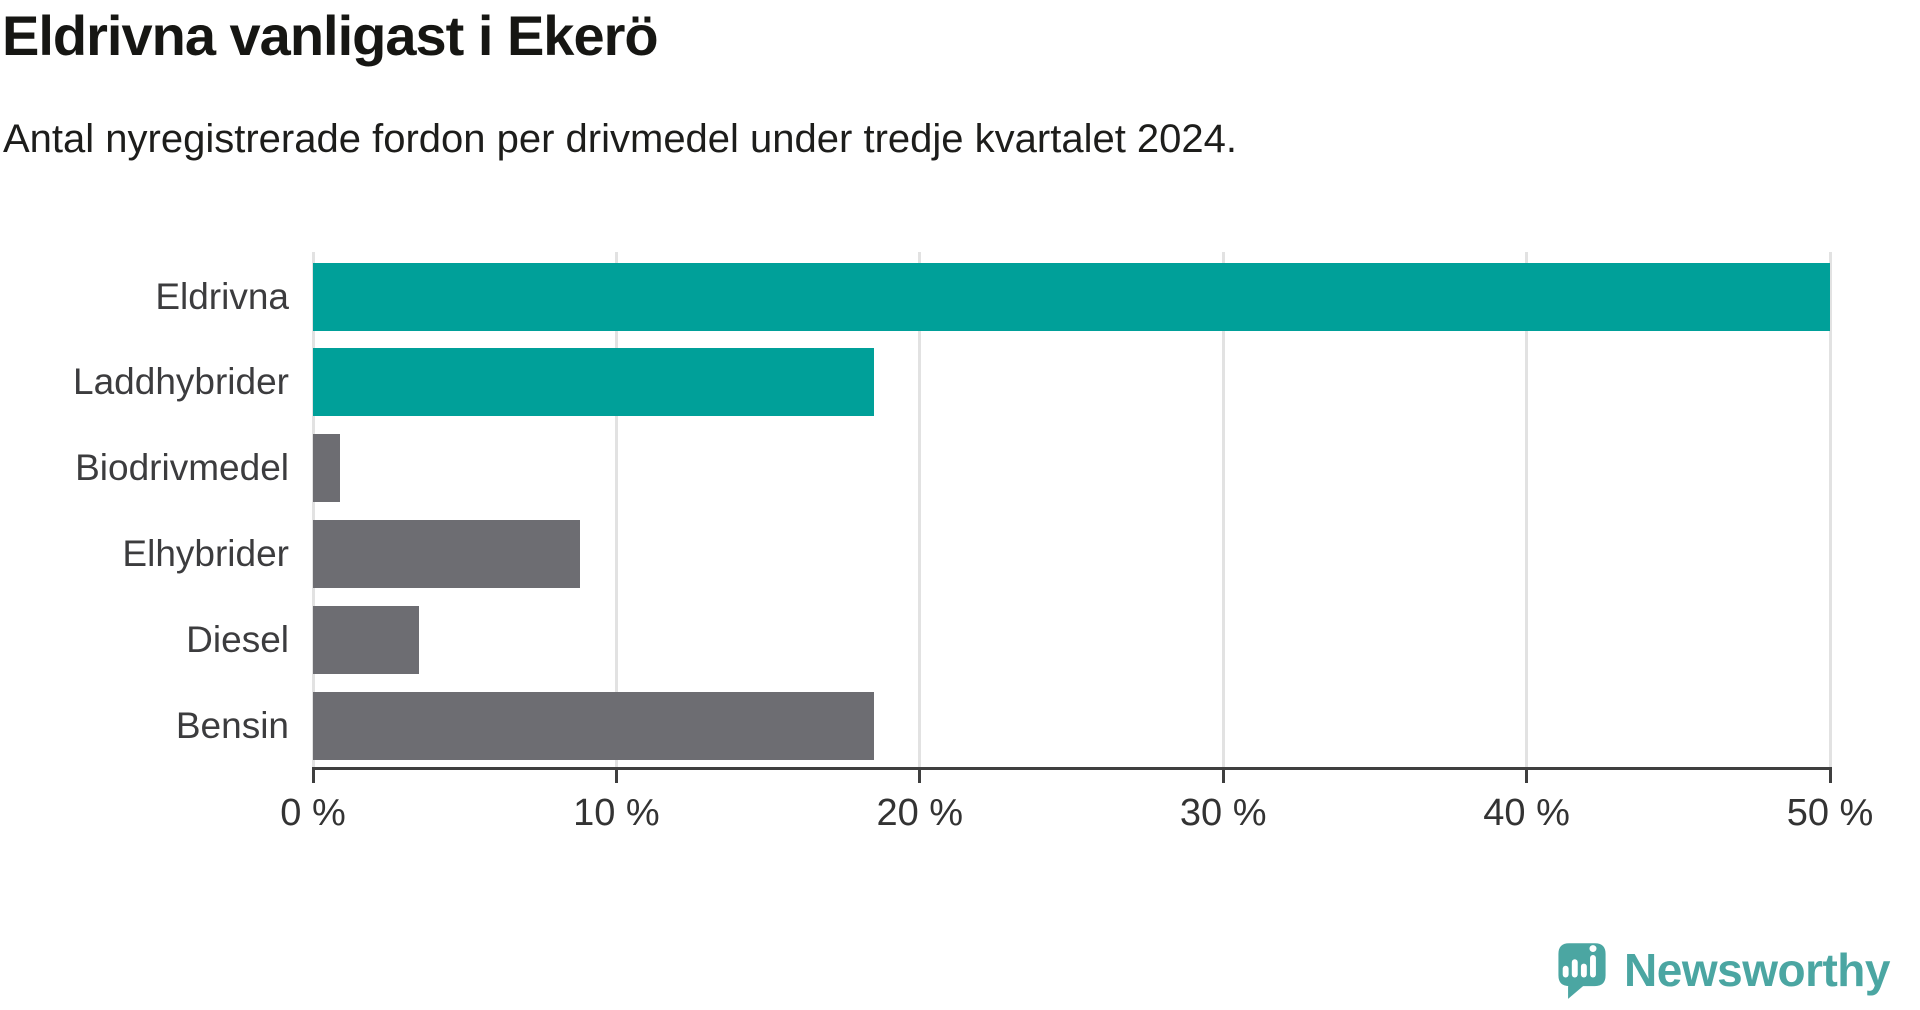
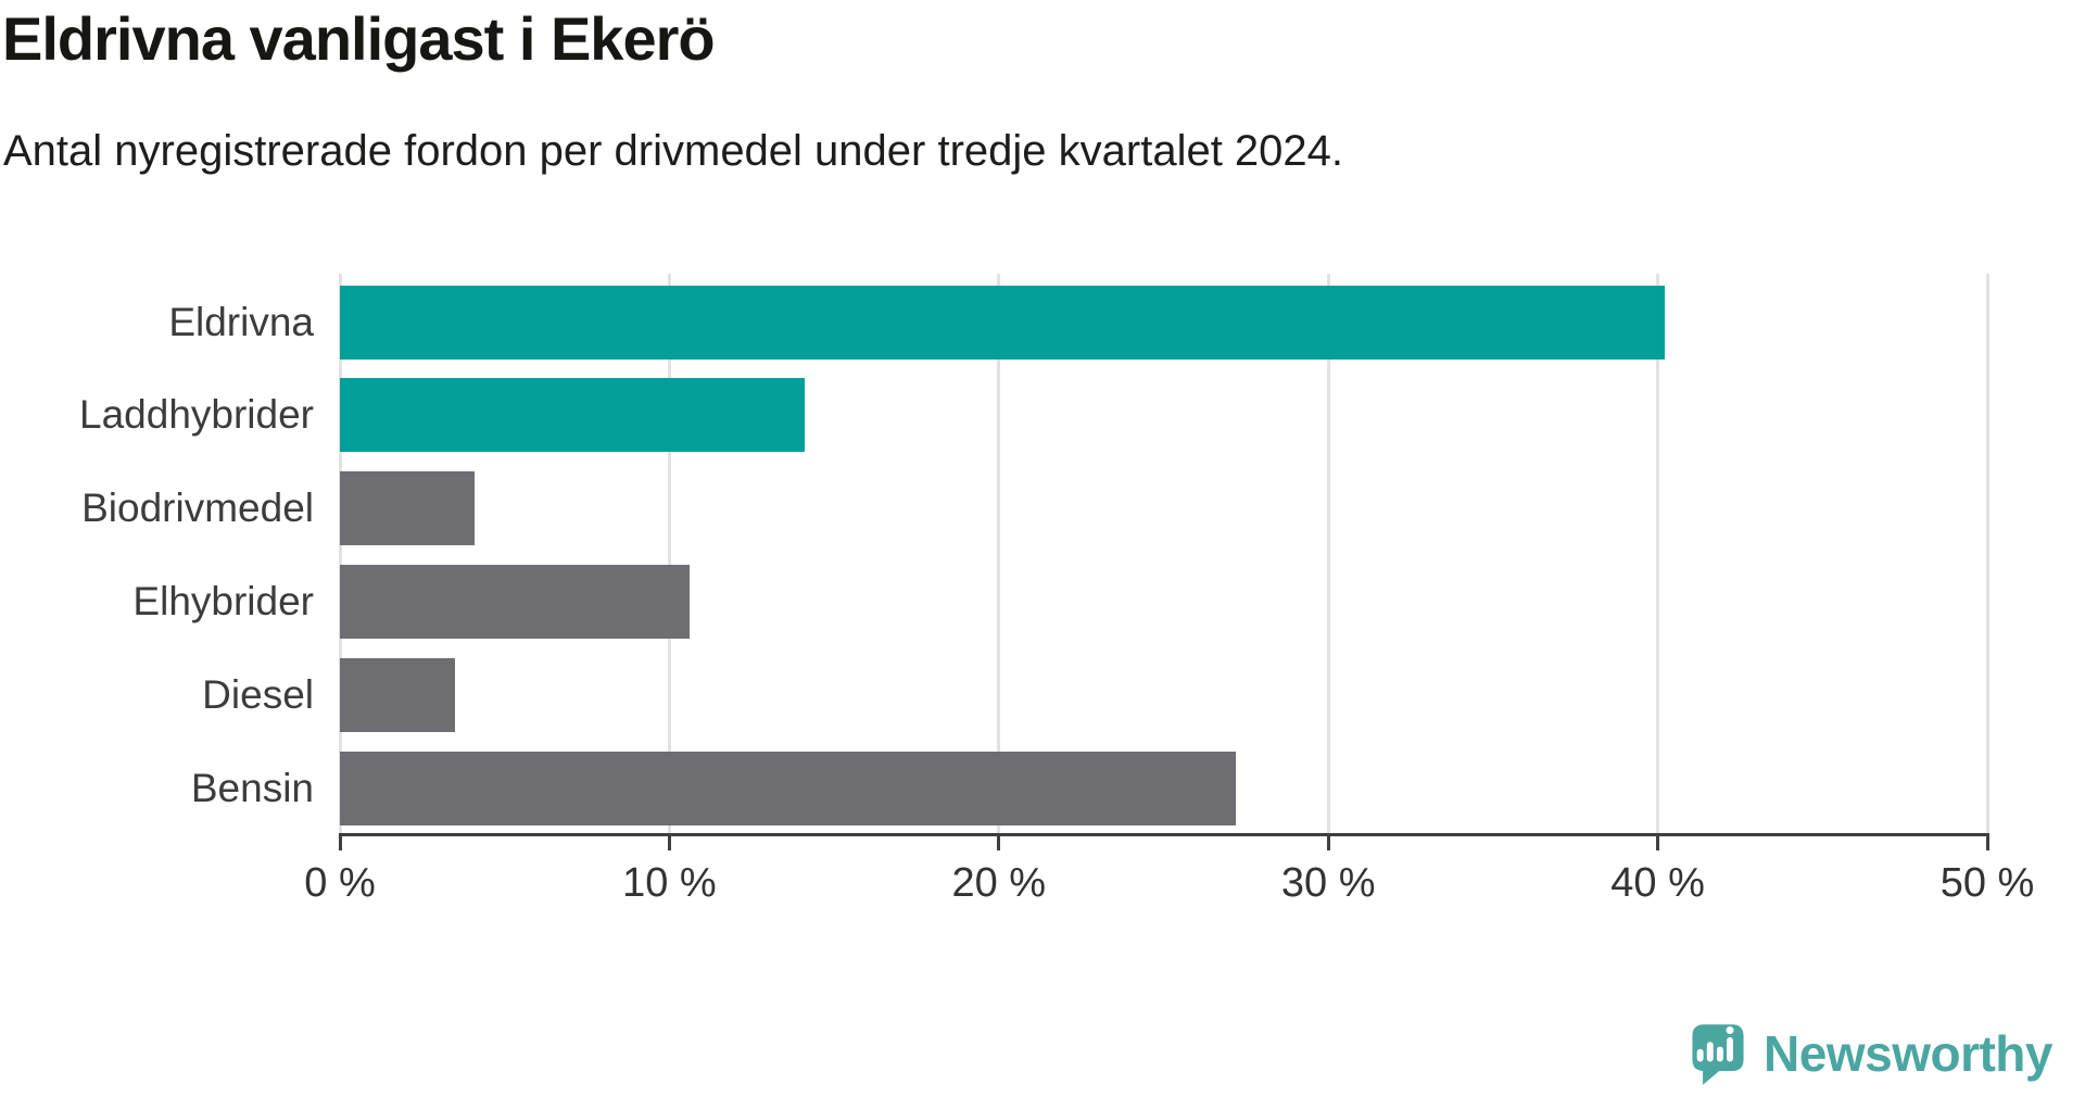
Eldrivna: 50.0% -> 40.2%
Laddhybrider: 18.5% -> 14.1%
Biodrivmedel: 0.9% -> 4.1%
Elhybrider: 8.8% -> 10.6%
Bensin: 18.5% -> 27.2%
